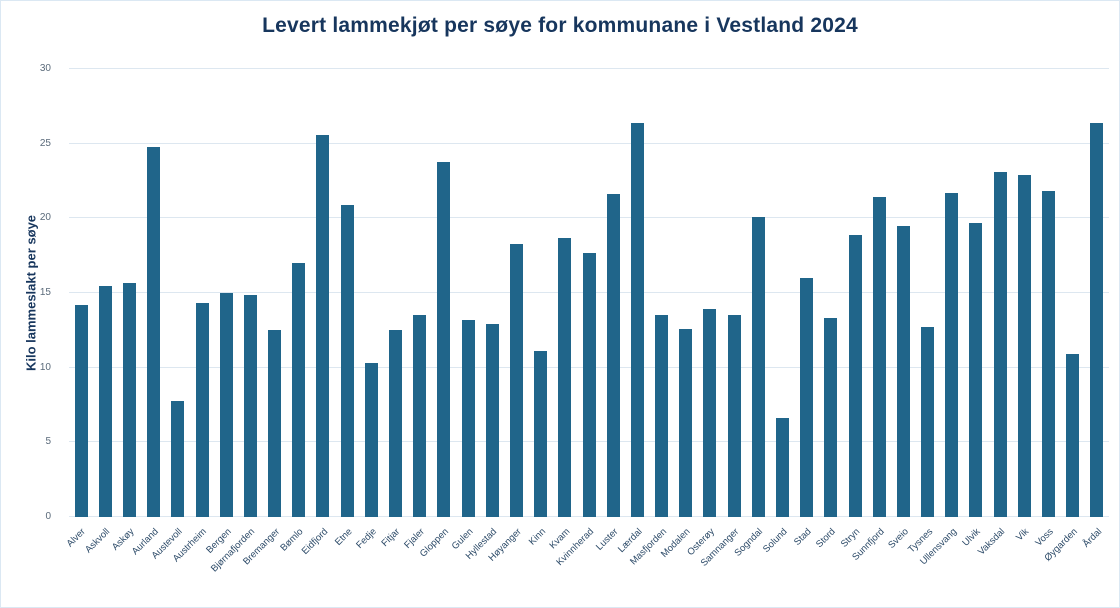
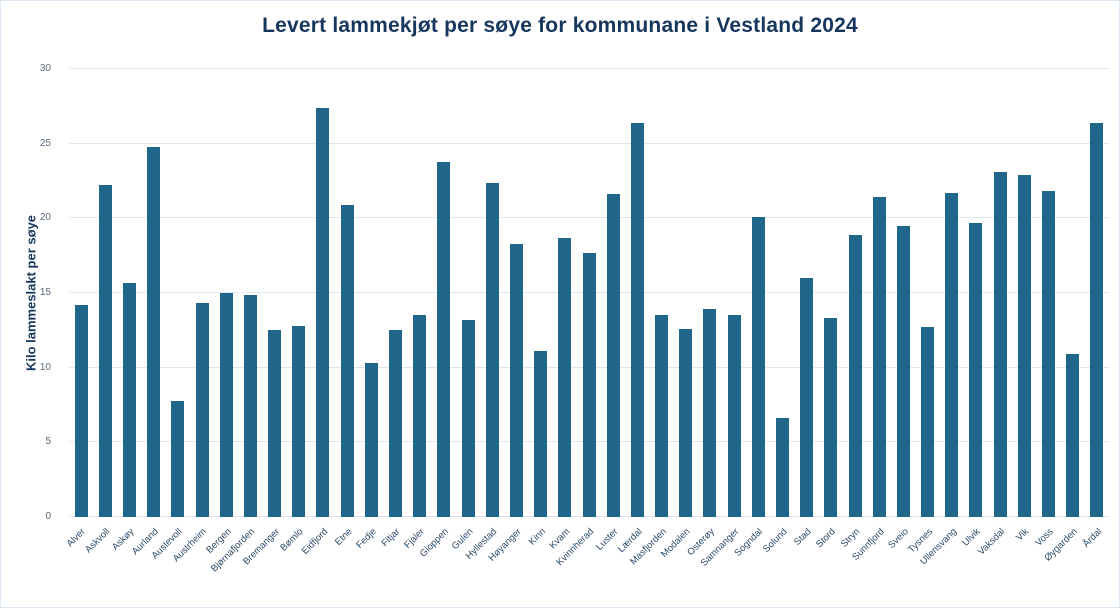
Askvoll: 15.5 -> 22.2
Bømlo: 17.0 -> 12.8
Eidfjord: 25.6 -> 27.4
Hyllestad: 12.9 -> 22.4
